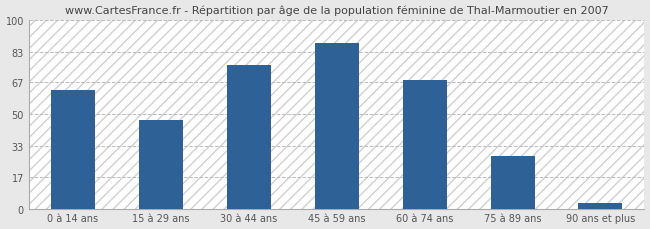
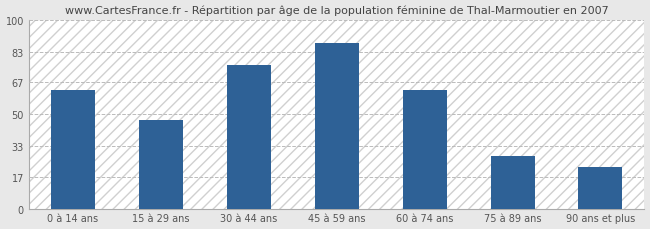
60 à 74 ans: 68 -> 63
90 ans et plus: 3 -> 22
